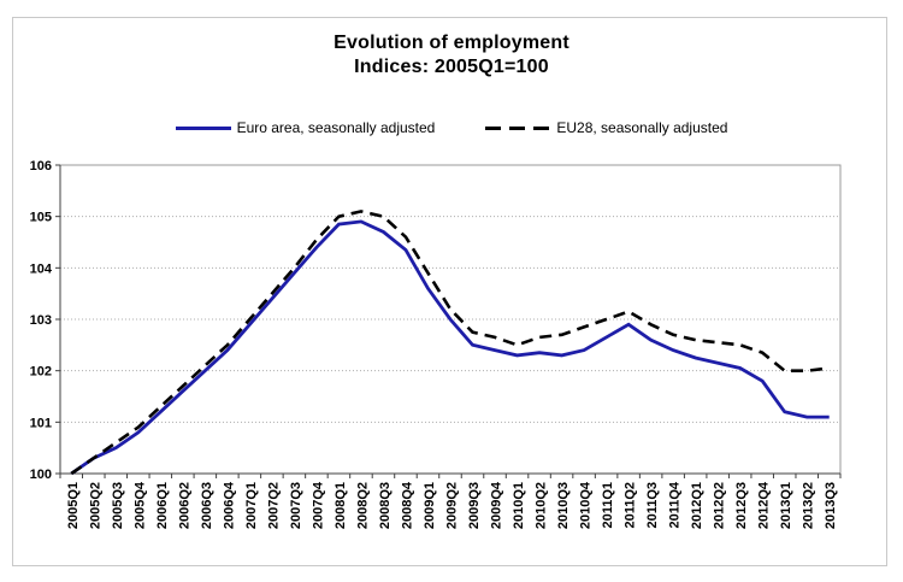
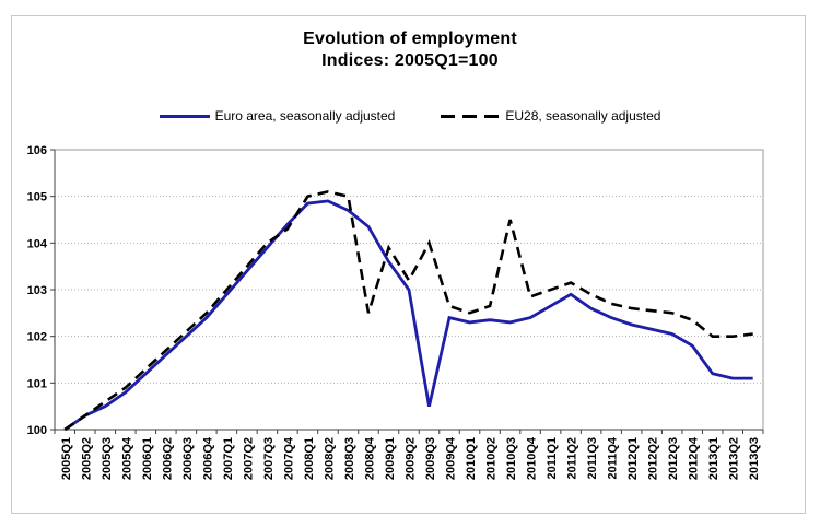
EU28, seasonally adjusted/2007Q4: 104.5 -> 104.3
EU28, seasonally adjusted/2008Q4: 104.6 -> 102.5
Euro area, seasonally adjusted/2009Q3: 102.5 -> 100.5
EU28, seasonally adjusted/2009Q3: 102.8 -> 104.0
EU28, seasonally adjusted/2010Q3: 102.7 -> 104.5
